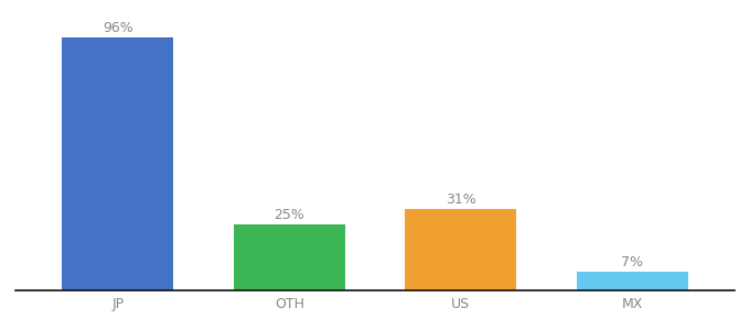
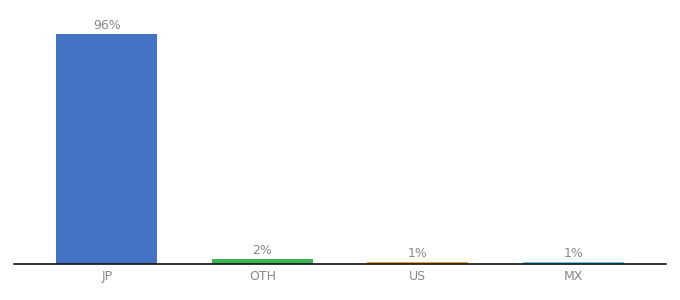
OTH: 25% -> 2%
US: 31% -> 1%
MX: 7% -> 1%
